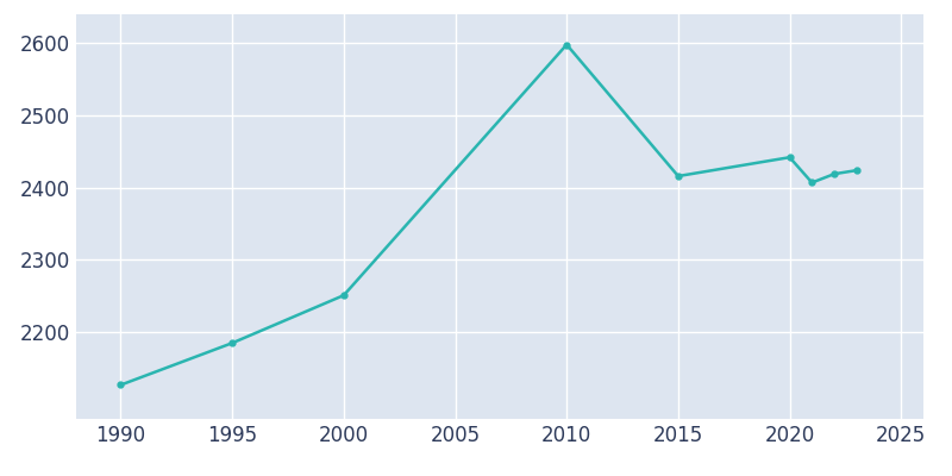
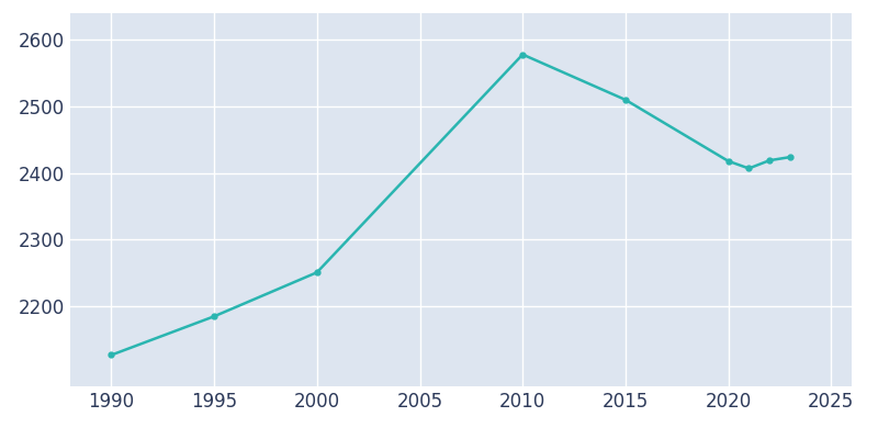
2010: 2598 -> 2578
2015: 2416 -> 2510
2020: 2442 -> 2418
